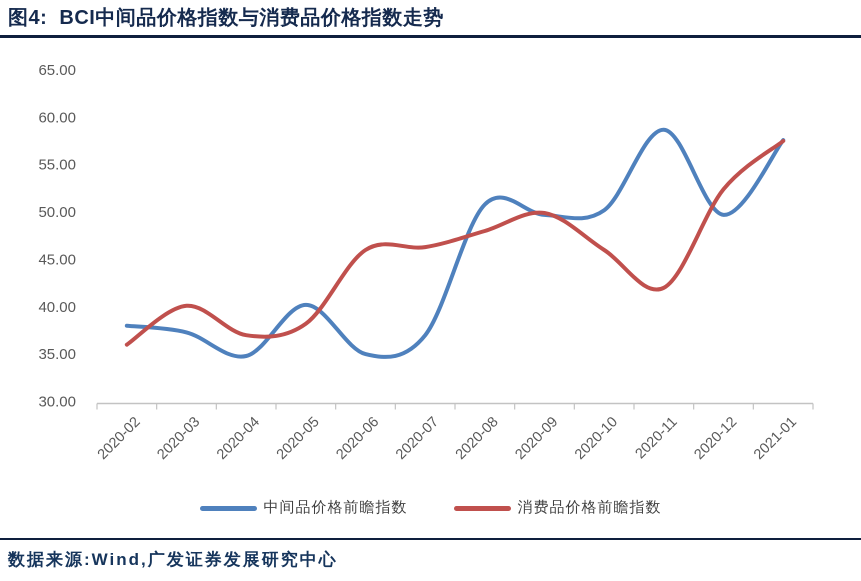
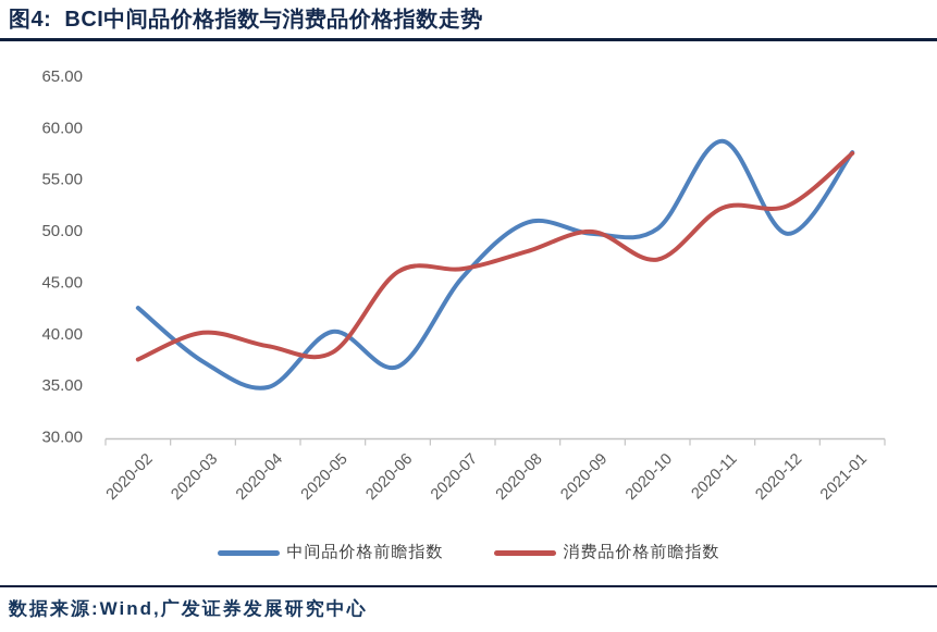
中间品价格前瞻指数/2020-02: 38 -> 42
消费品价格前瞻指数/2020-02: 36 -> 38
消费品价格前瞻指数/2020-04: 37 -> 39
中间品价格前瞻指数/2020-06: 35 -> 37
中间品价格前瞻指数/2020-07: 37 -> 46
消费品价格前瞻指数/2020-10: 46 -> 47
消费品价格前瞻指数/2020-11: 42 -> 52
